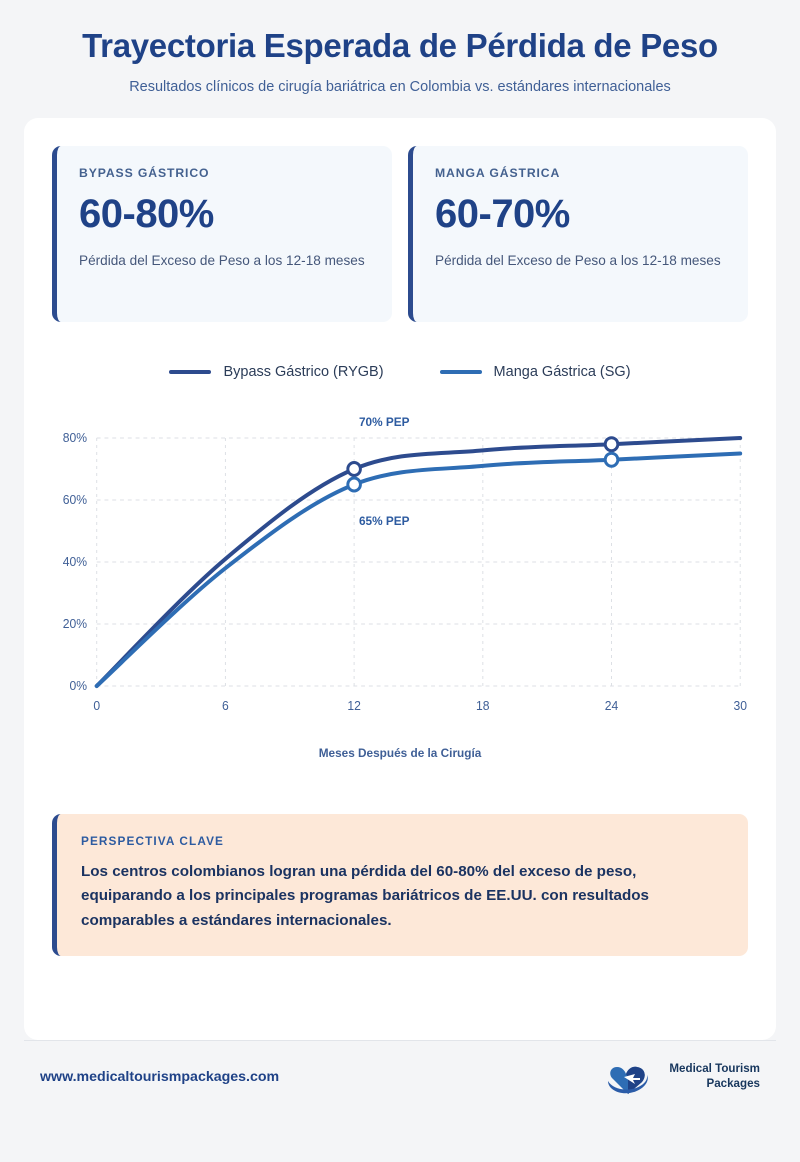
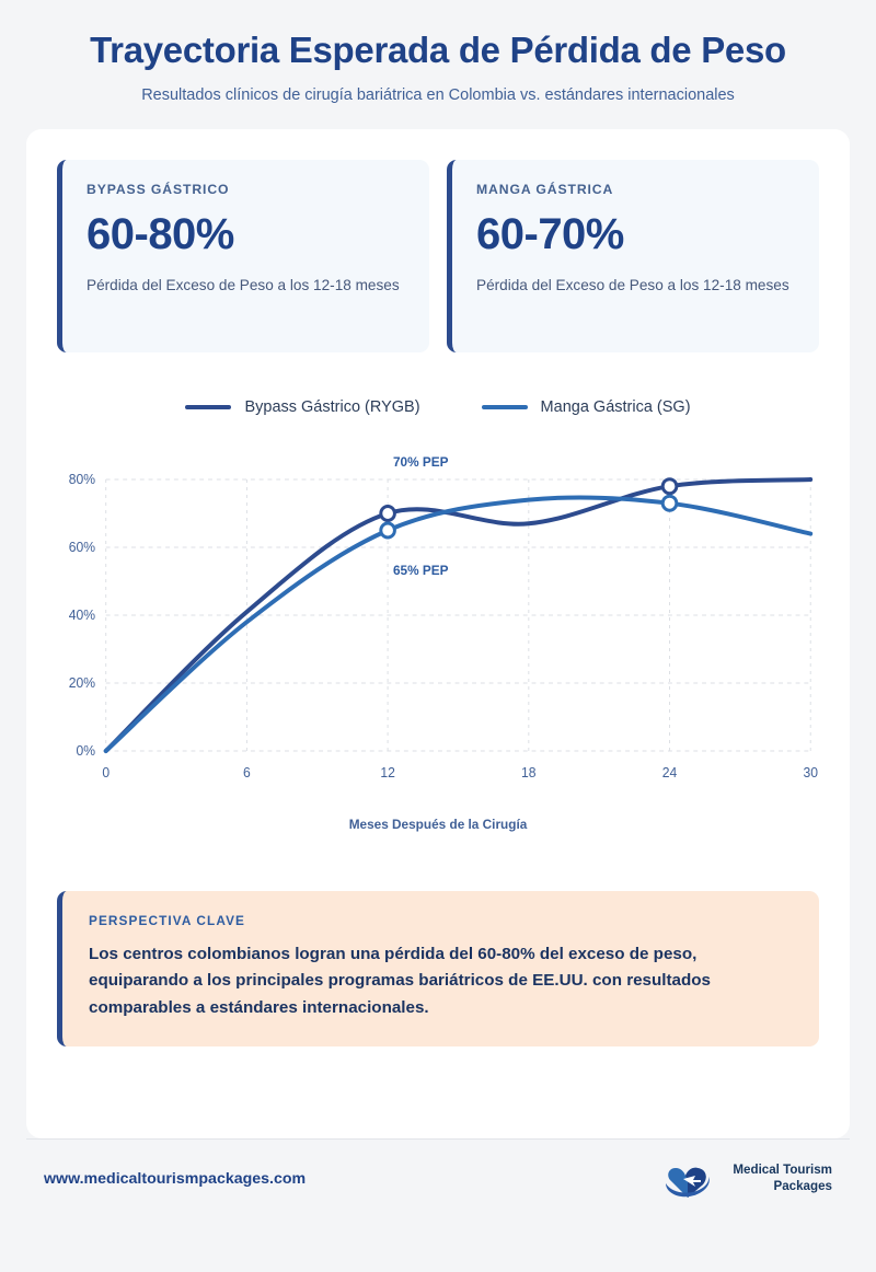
Bypass Gástrico (RYGB)/18: 76% -> 67%
Manga Gástrica (SG)/18: 71% -> 74%
Manga Gástrica (SG)/30: 75% -> 64%
